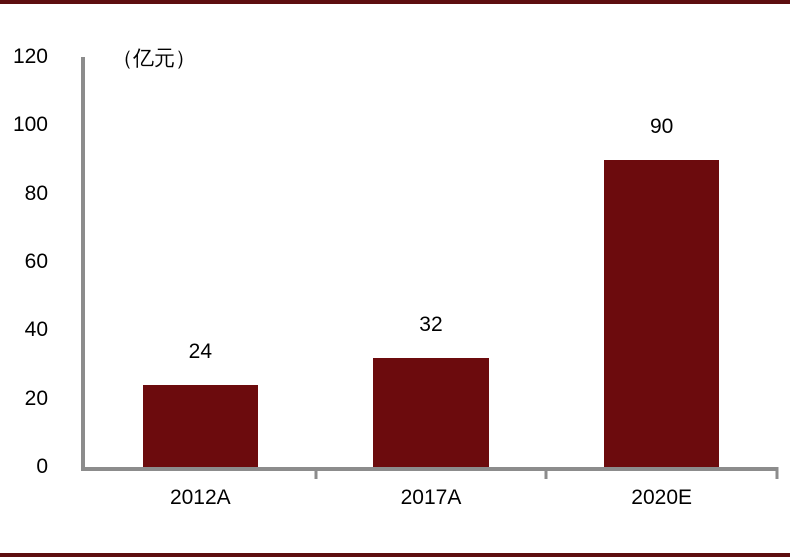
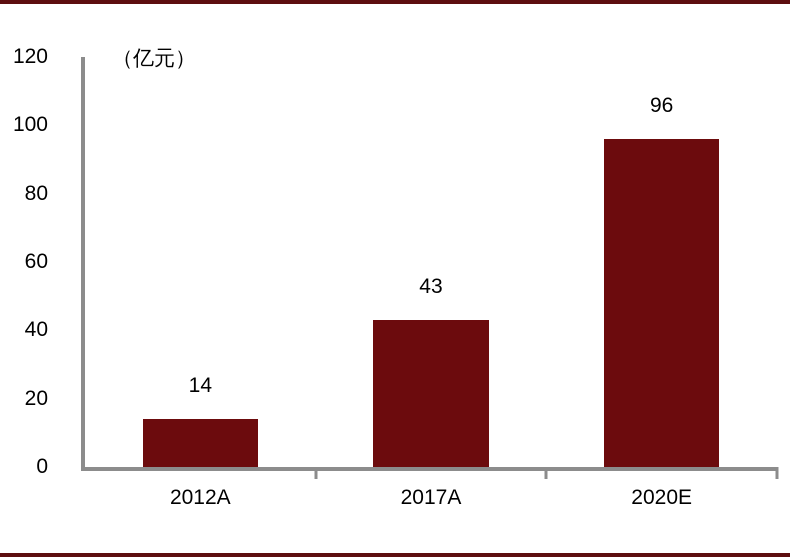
2012A: 24 -> 14
2017A: 32 -> 43
2020E: 90 -> 96
